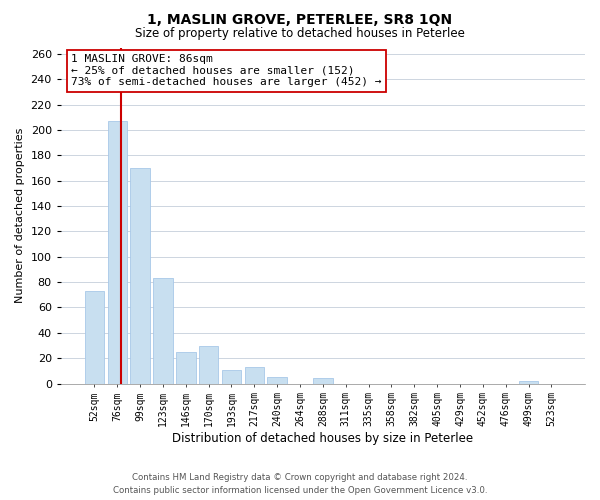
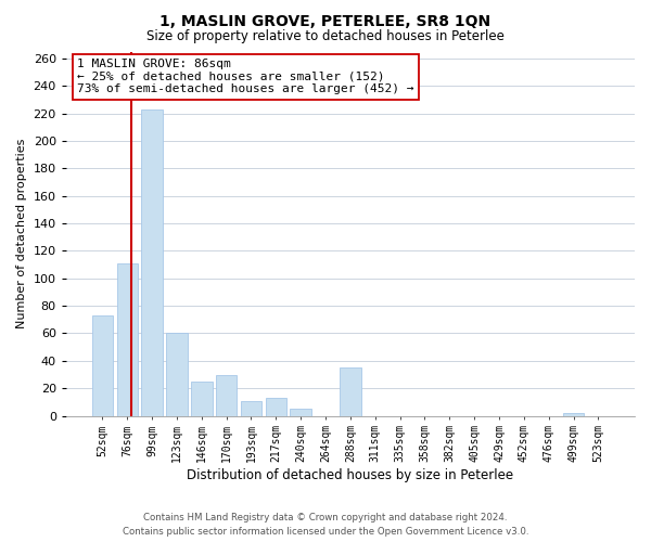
76sqm: 207 -> 111
99sqm: 170 -> 223
123sqm: 83 -> 60
288sqm: 4 -> 35
